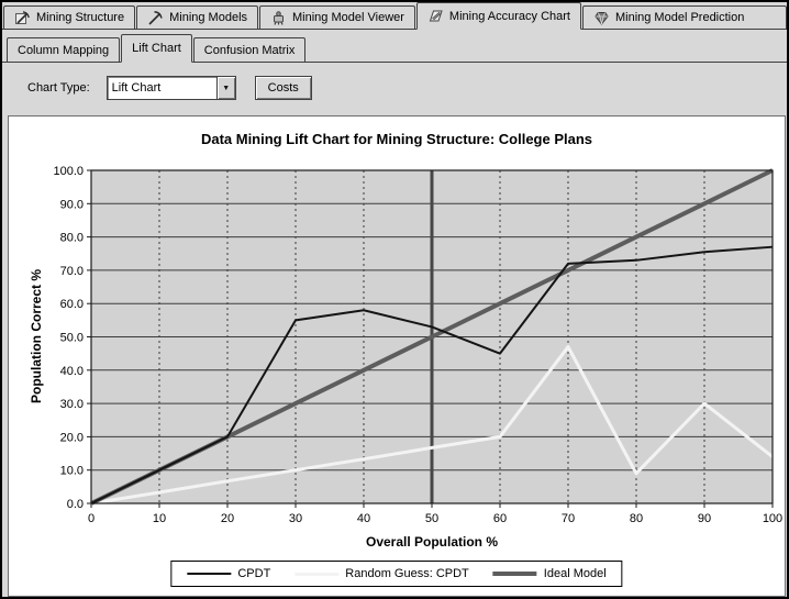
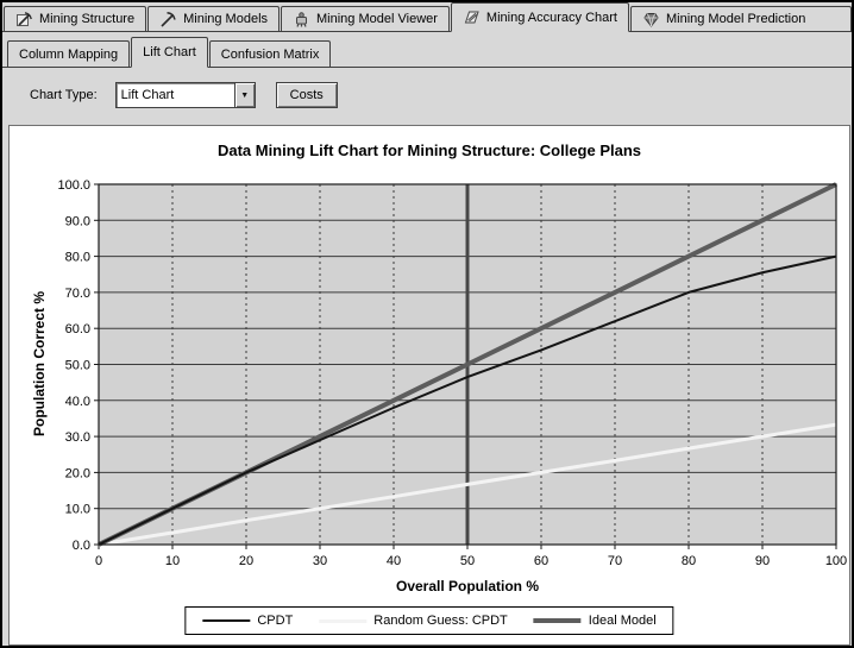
CPDT/30: 55 -> 29
CPDT/40: 58 -> 38
CPDT/50: 53 -> 46
CPDT/60: 45 -> 54
CPDT/70: 72 -> 62
Random Guess: CPDT/70: 47 -> 23
CPDT/80: 73 -> 70
Random Guess: CPDT/80: 9 -> 27
CPDT/100: 77 -> 80
Random Guess: CPDT/100: 14 -> 33
